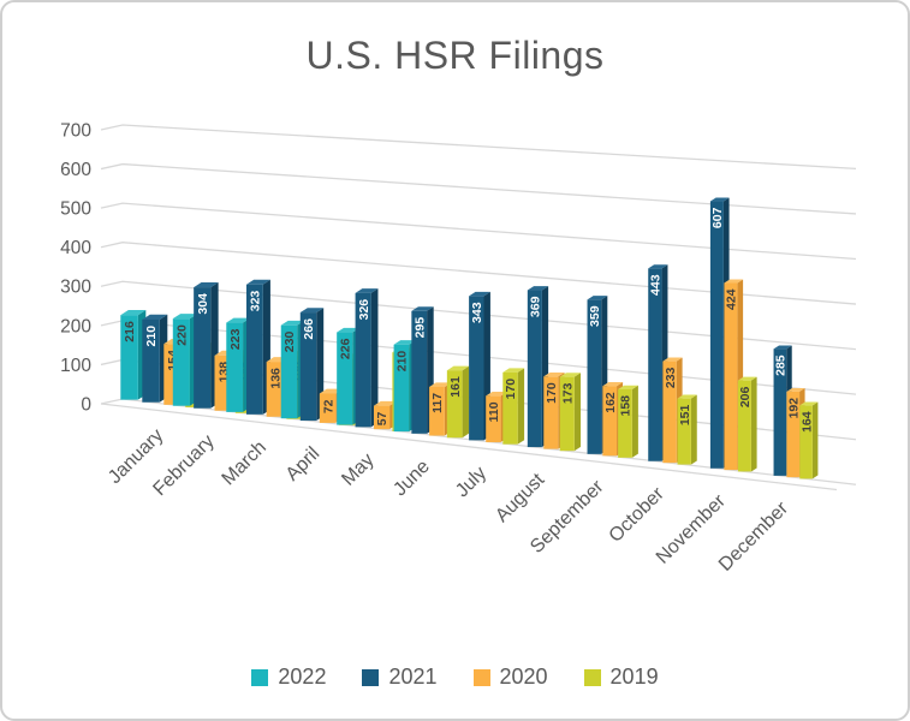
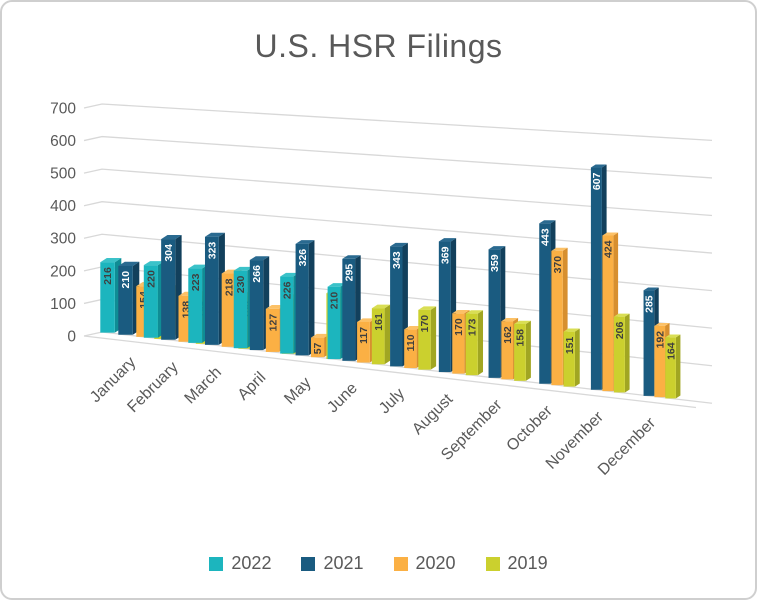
2020/March: 136 -> 218
2020/April: 72 -> 127
2020/October: 233 -> 370
